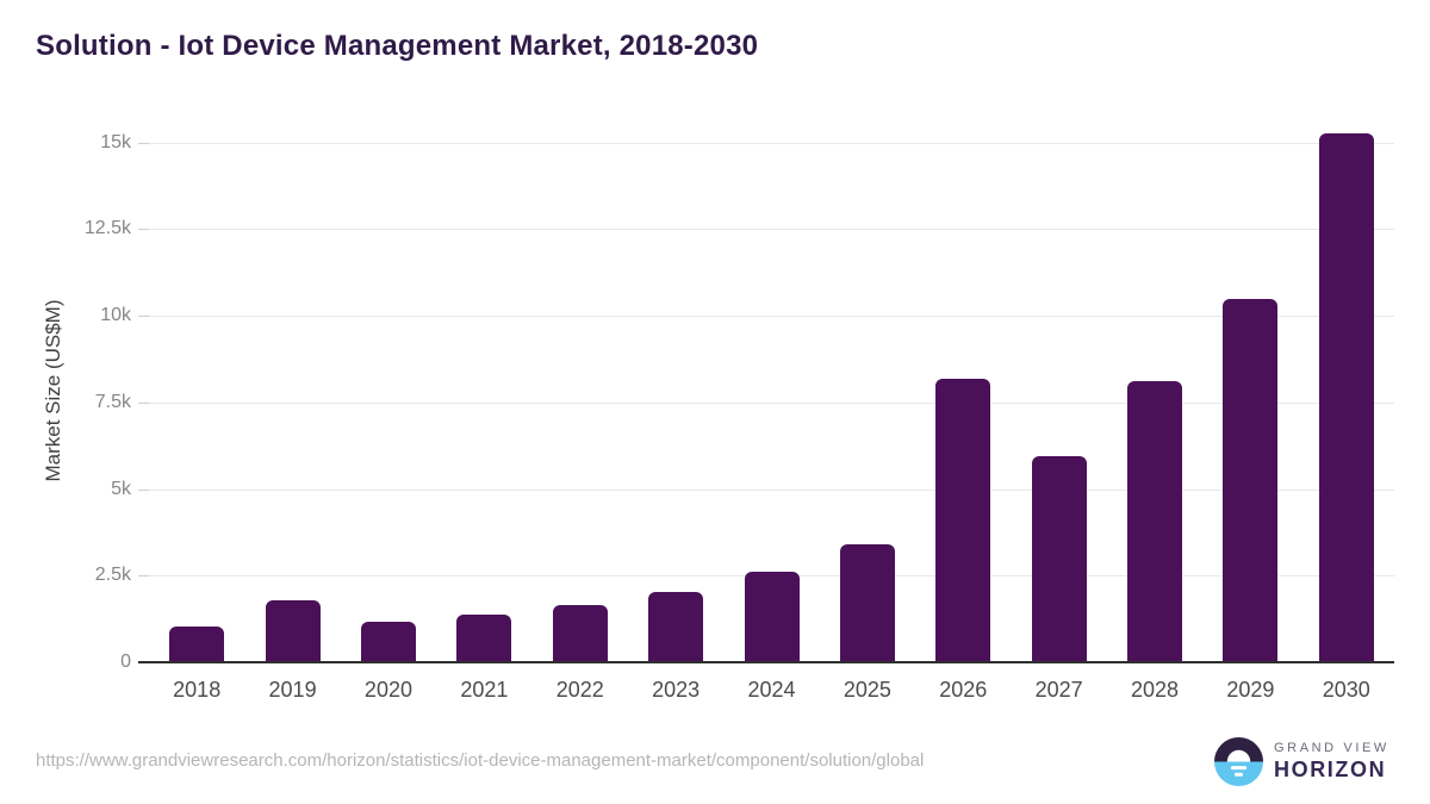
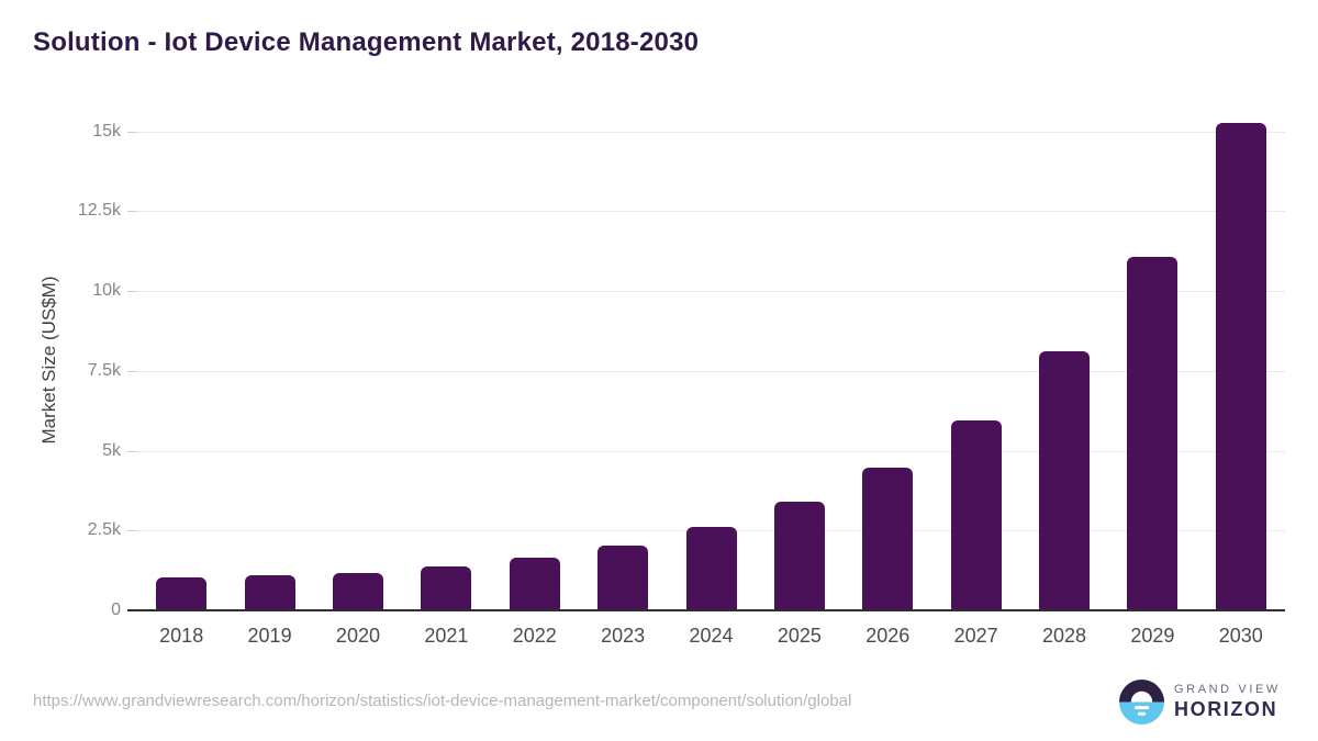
2019: 1.8k -> 1.1k
2026: 8.2k -> 4.5k
2029: 10.5k -> 11.1k
